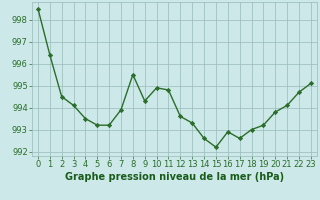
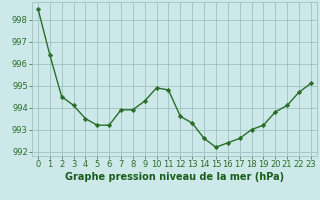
8: 995.5 -> 993.9
16: 992.9 -> 992.4
